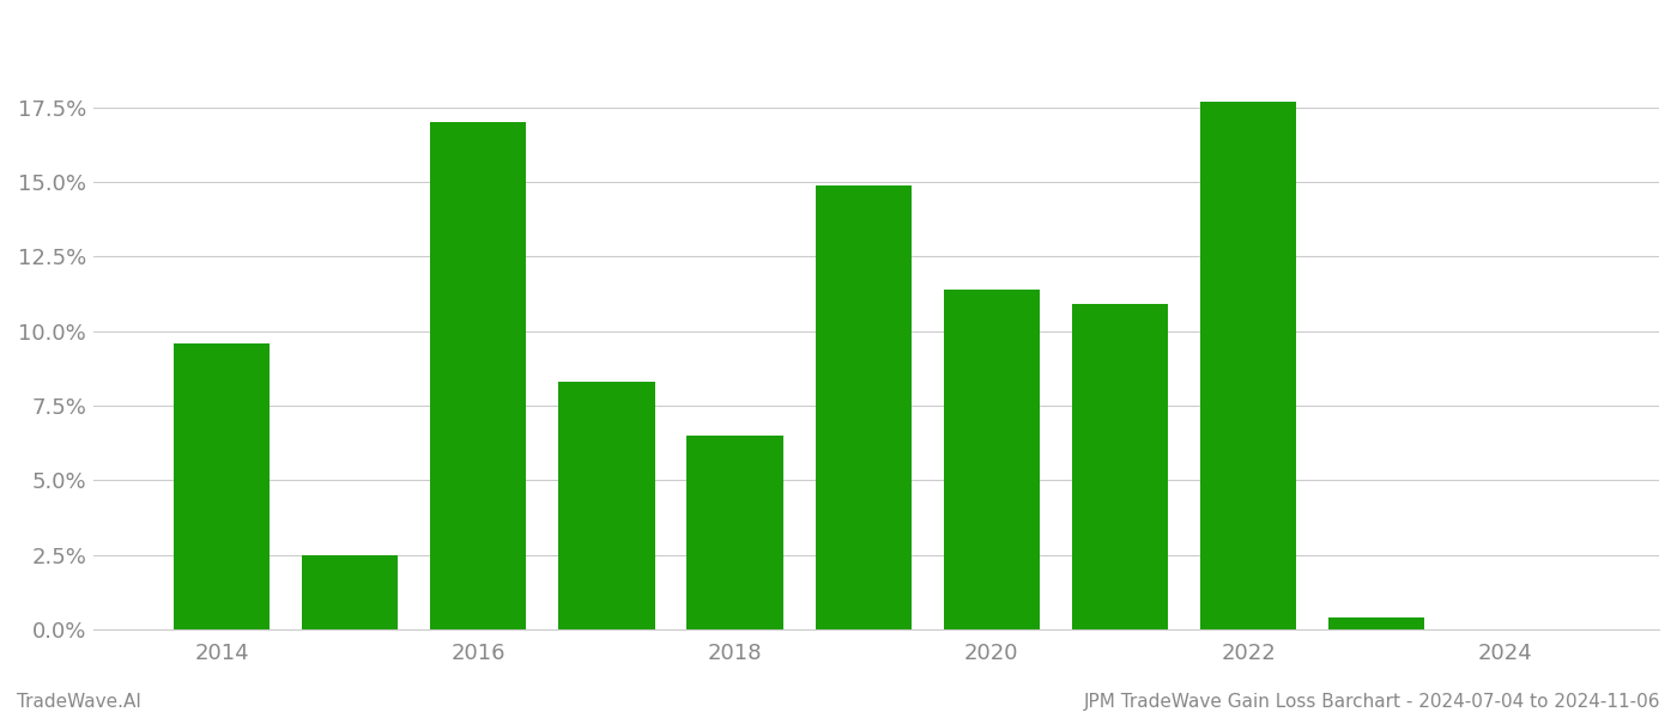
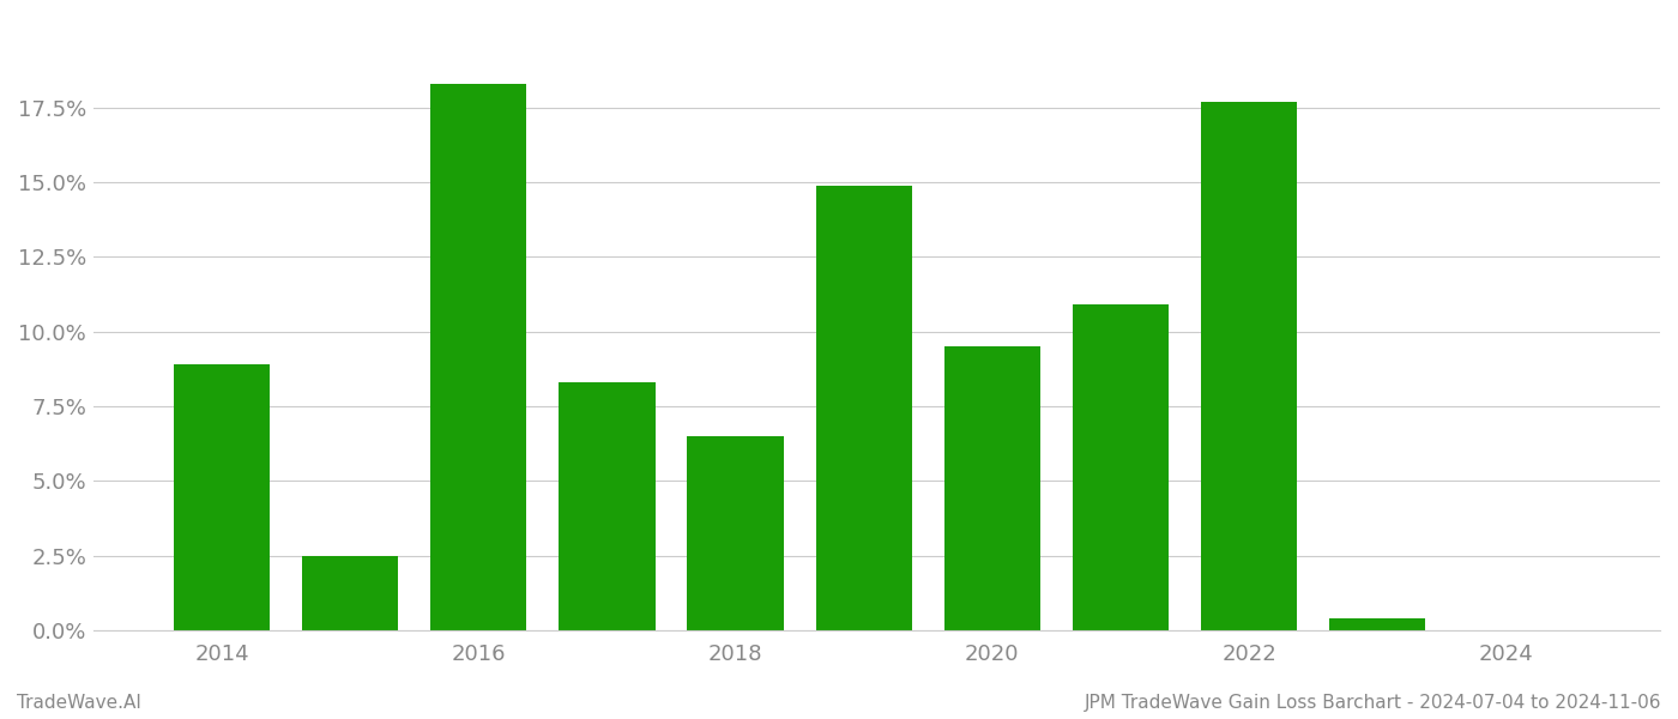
2014: 9.6% -> 8.9%
2016: 17.0% -> 18.3%
2020: 11.4% -> 9.5%
